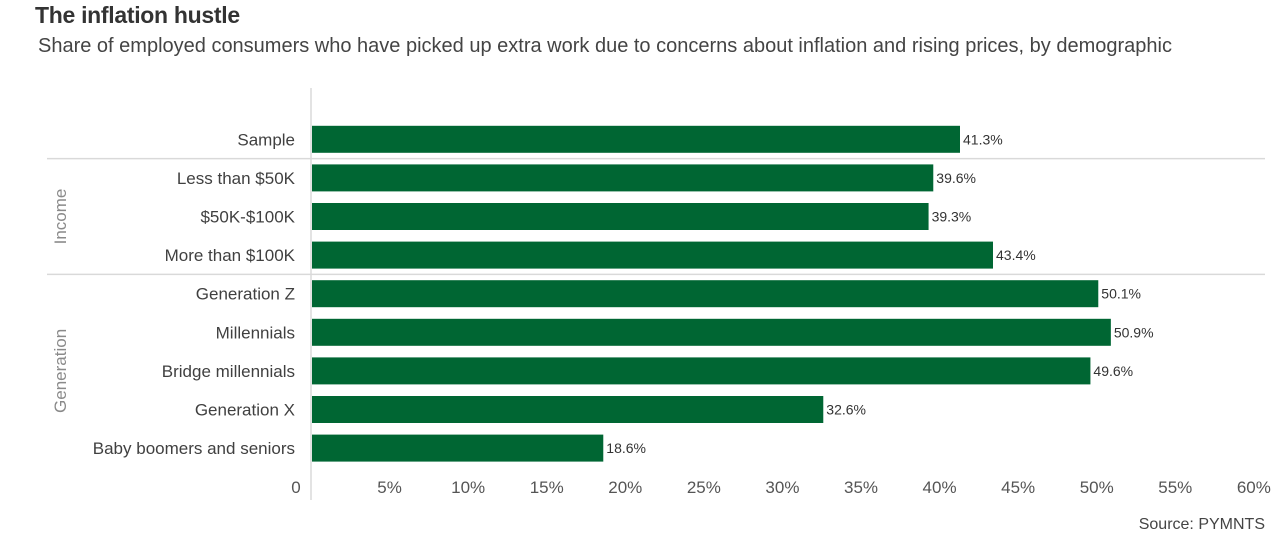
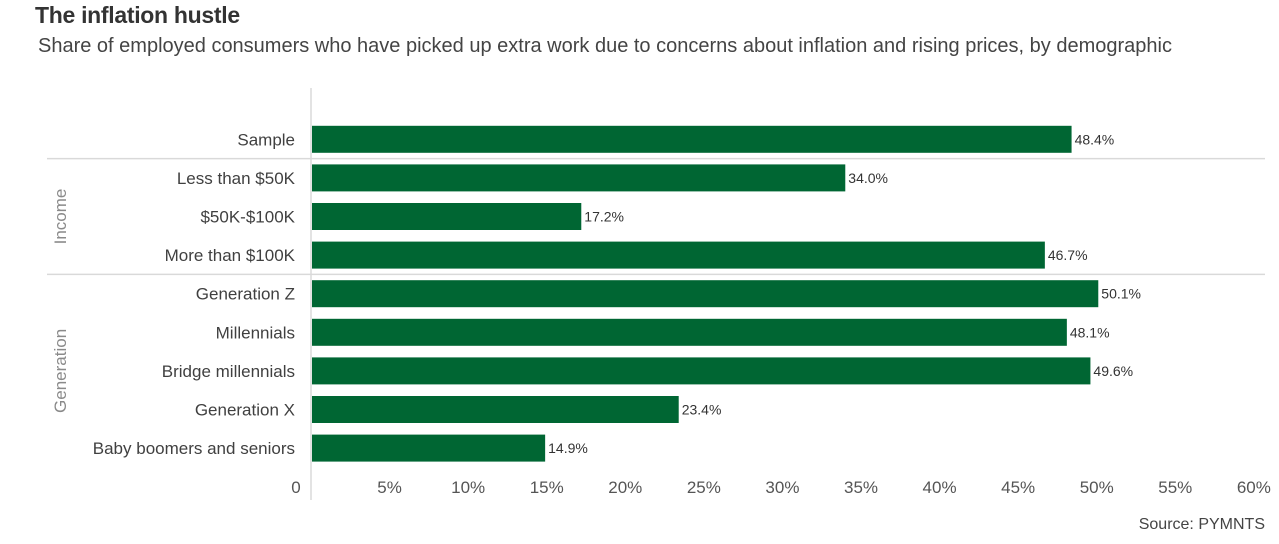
Sample: 41.3% -> 48.4%
Less than $50K: 39.6% -> 34.0%
$50K-$100K: 39.3% -> 17.2%
More than $100K: 43.4% -> 46.7%
Millennials: 50.9% -> 48.1%
Generation X: 32.6% -> 23.4%
Baby boomers and seniors: 18.6% -> 14.9%
